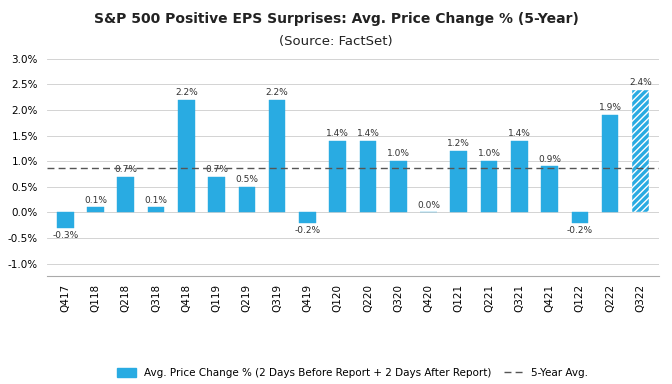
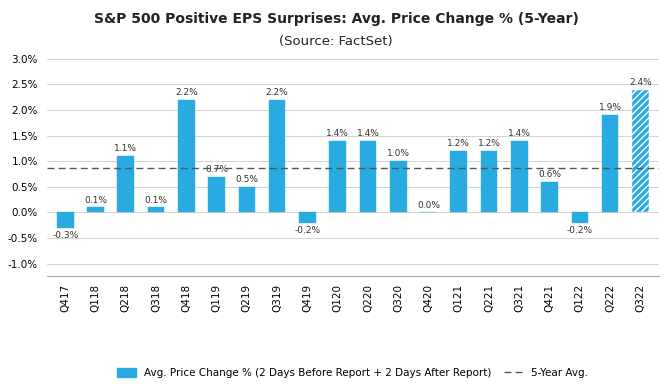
Q218: 0.7% -> 1.1%
Q221: 1.0% -> 1.2%
Q421: 0.9% -> 0.6%
